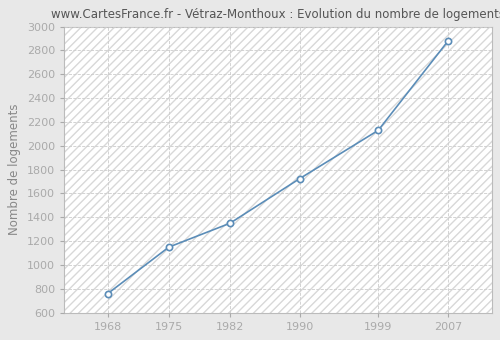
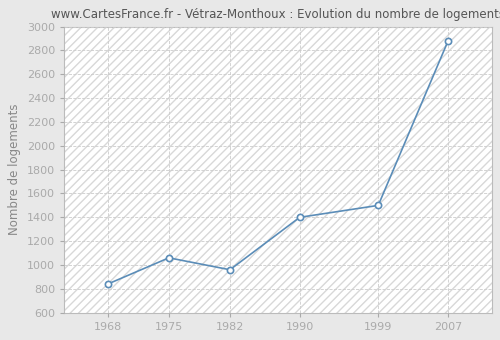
1968: 760 -> 840
1975: 1150 -> 1060
1982: 1350 -> 960
1990: 1720 -> 1400
1999: 2130 -> 1500
